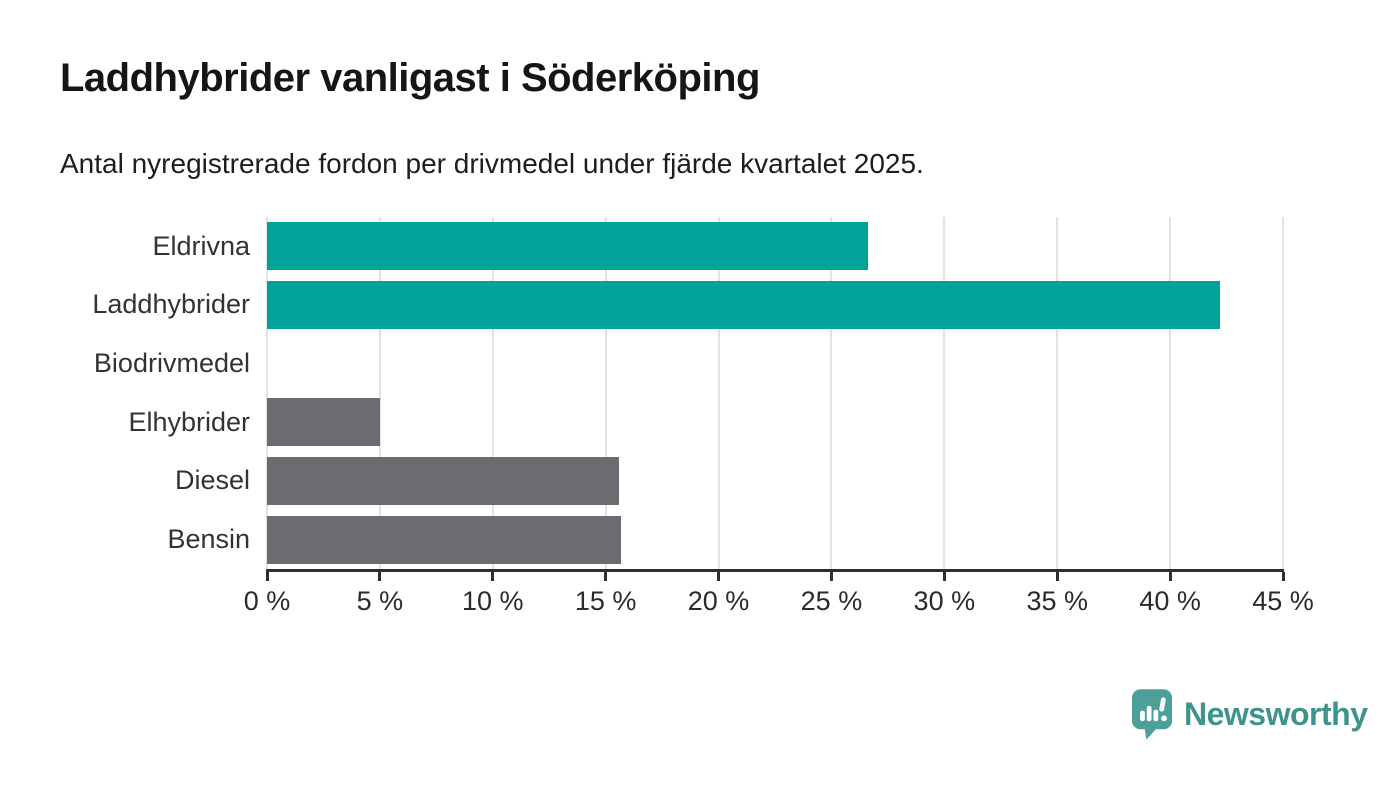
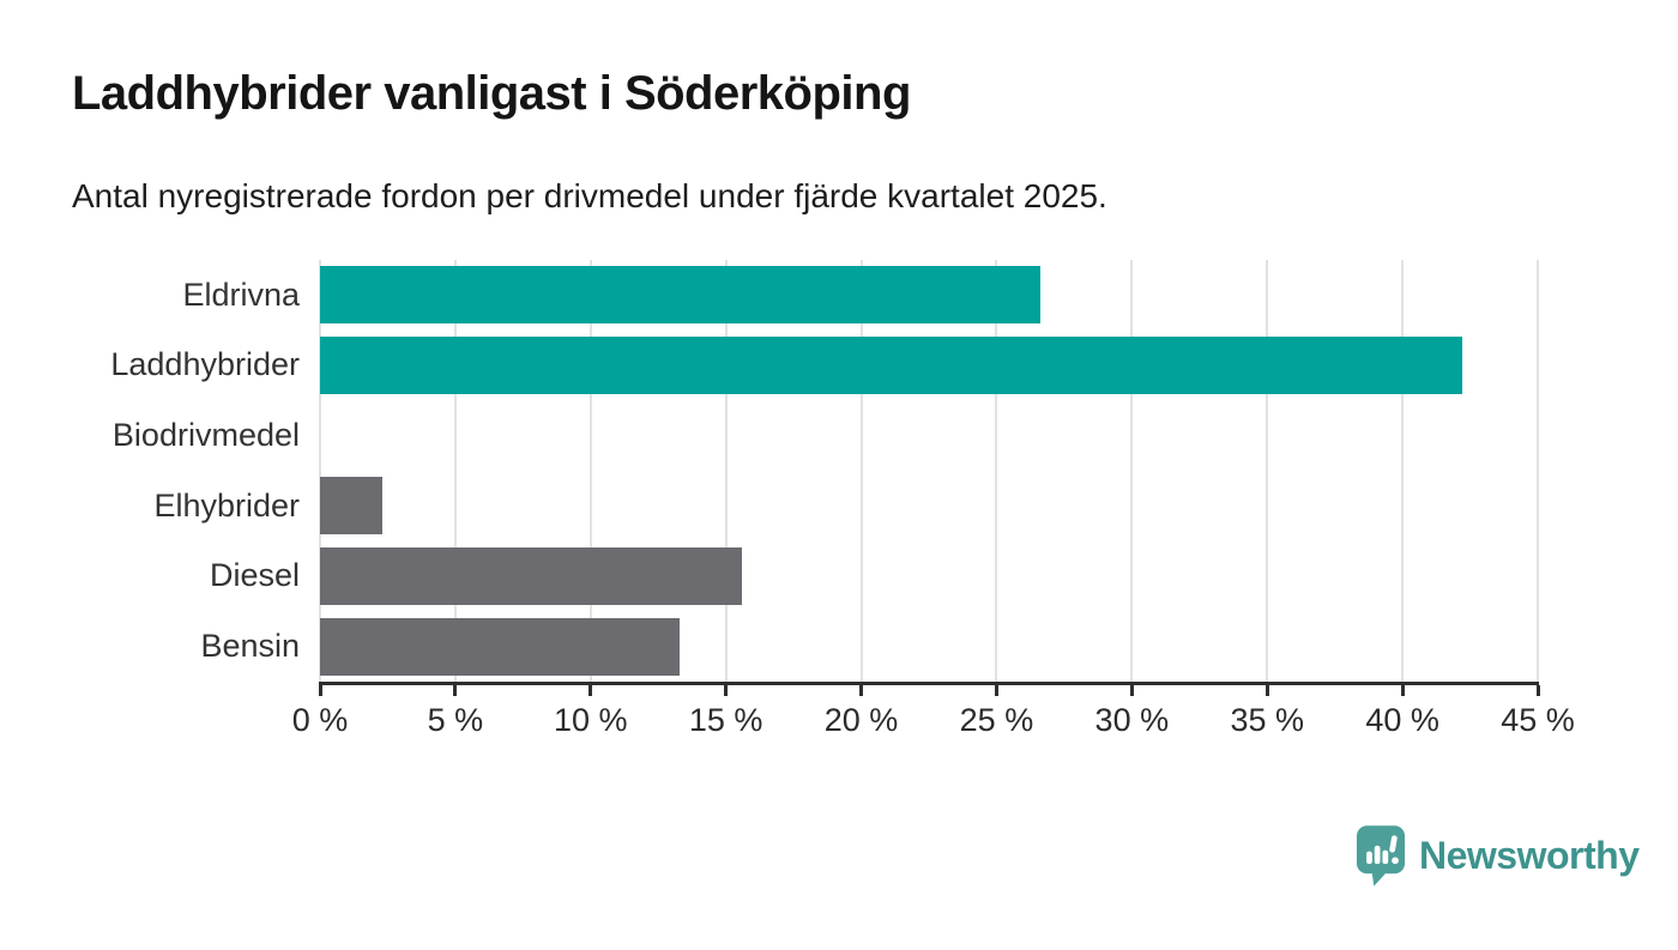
Elhybrider: 5.0% -> 2.3%
Bensin: 15.7% -> 13.3%
